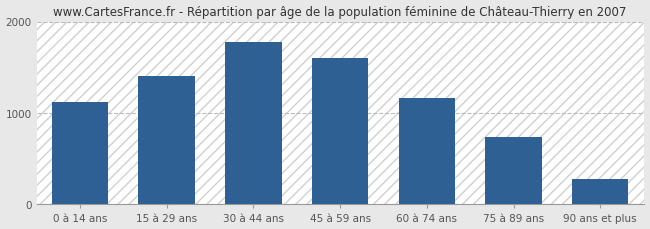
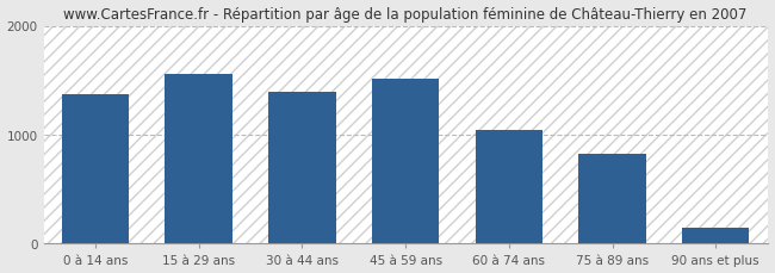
0 à 14 ans: 1120 -> 1370
15 à 29 ans: 1400 -> 1560
30 à 44 ans: 1780 -> 1390
45 à 59 ans: 1600 -> 1510
60 à 74 ans: 1160 -> 1040
75 à 89 ans: 740 -> 820
90 ans et plus: 280 -> 150
